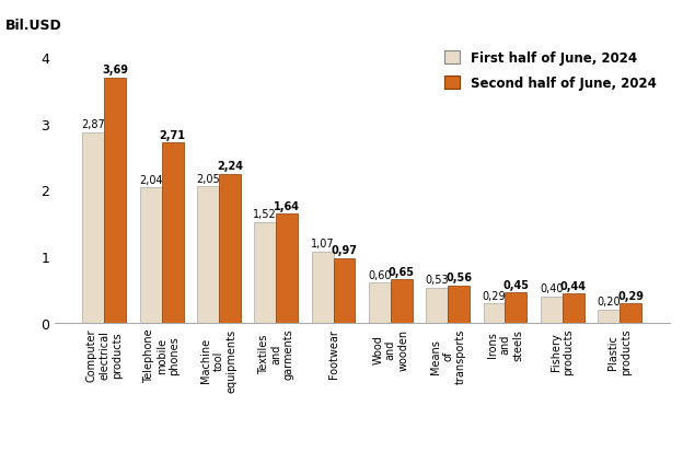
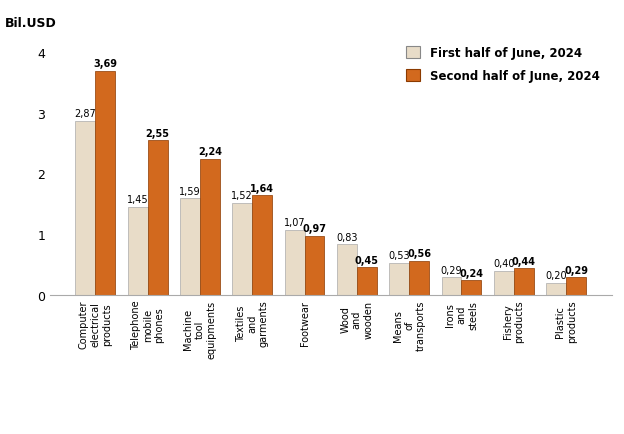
First half of June, 2024/Telephone mobile phones: 2,04 -> 1,45
Second half of June, 2024/Telephone mobile phones: 2,71 -> 2,55
First half of June, 2024/Machine tool equipments: 2,05 -> 1,59
First half of June, 2024/Wood and wooden: 0,60 -> 0,83
Second half of June, 2024/Wood and wooden: 0,65 -> 0,45
Second half of June, 2024/Irons and steels: 0,45 -> 0,24
